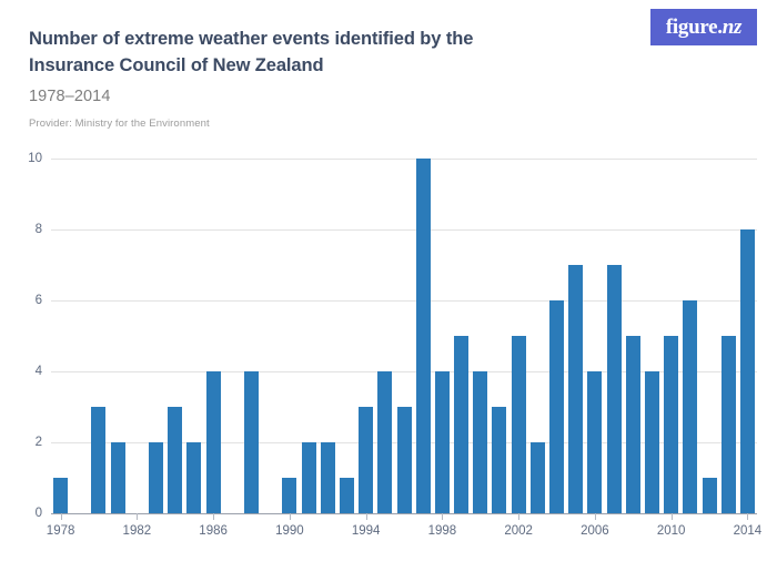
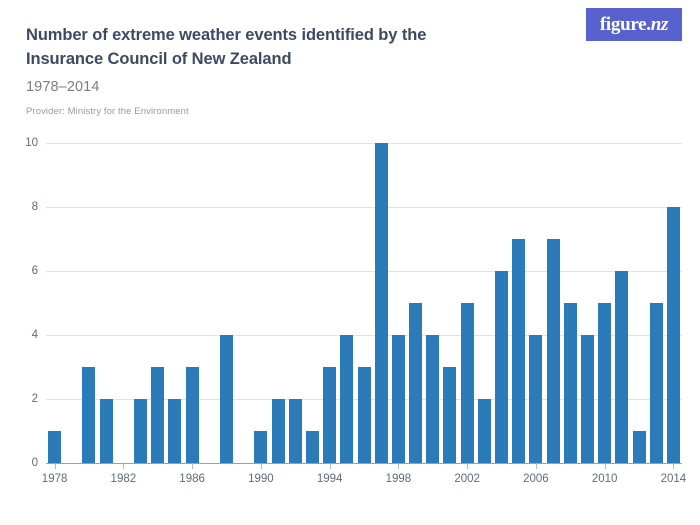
1986: 4 -> 3
